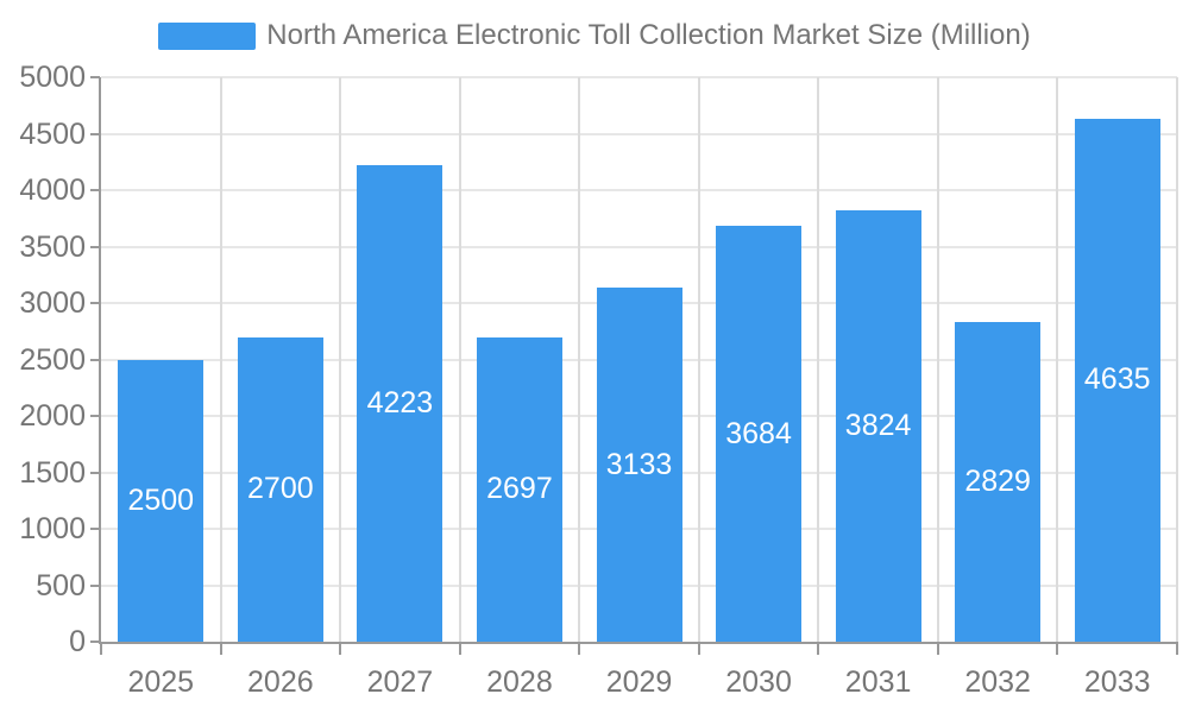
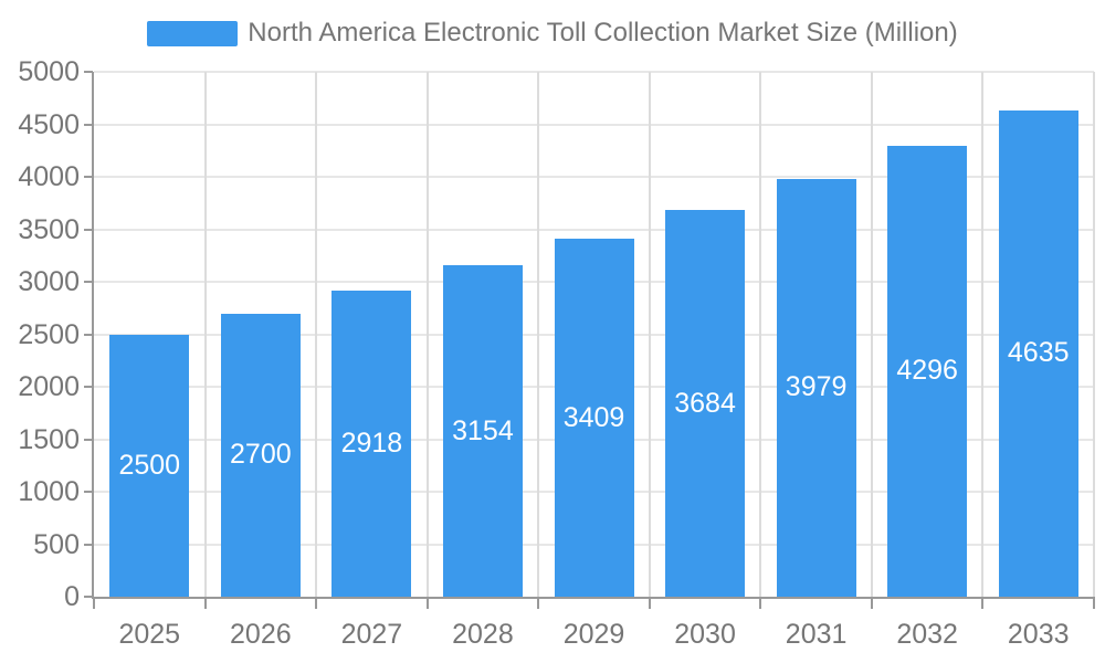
2027: 4223 -> 2918
2028: 2697 -> 3154
2029: 3133 -> 3409
2031: 3824 -> 3979
2032: 2829 -> 4296
